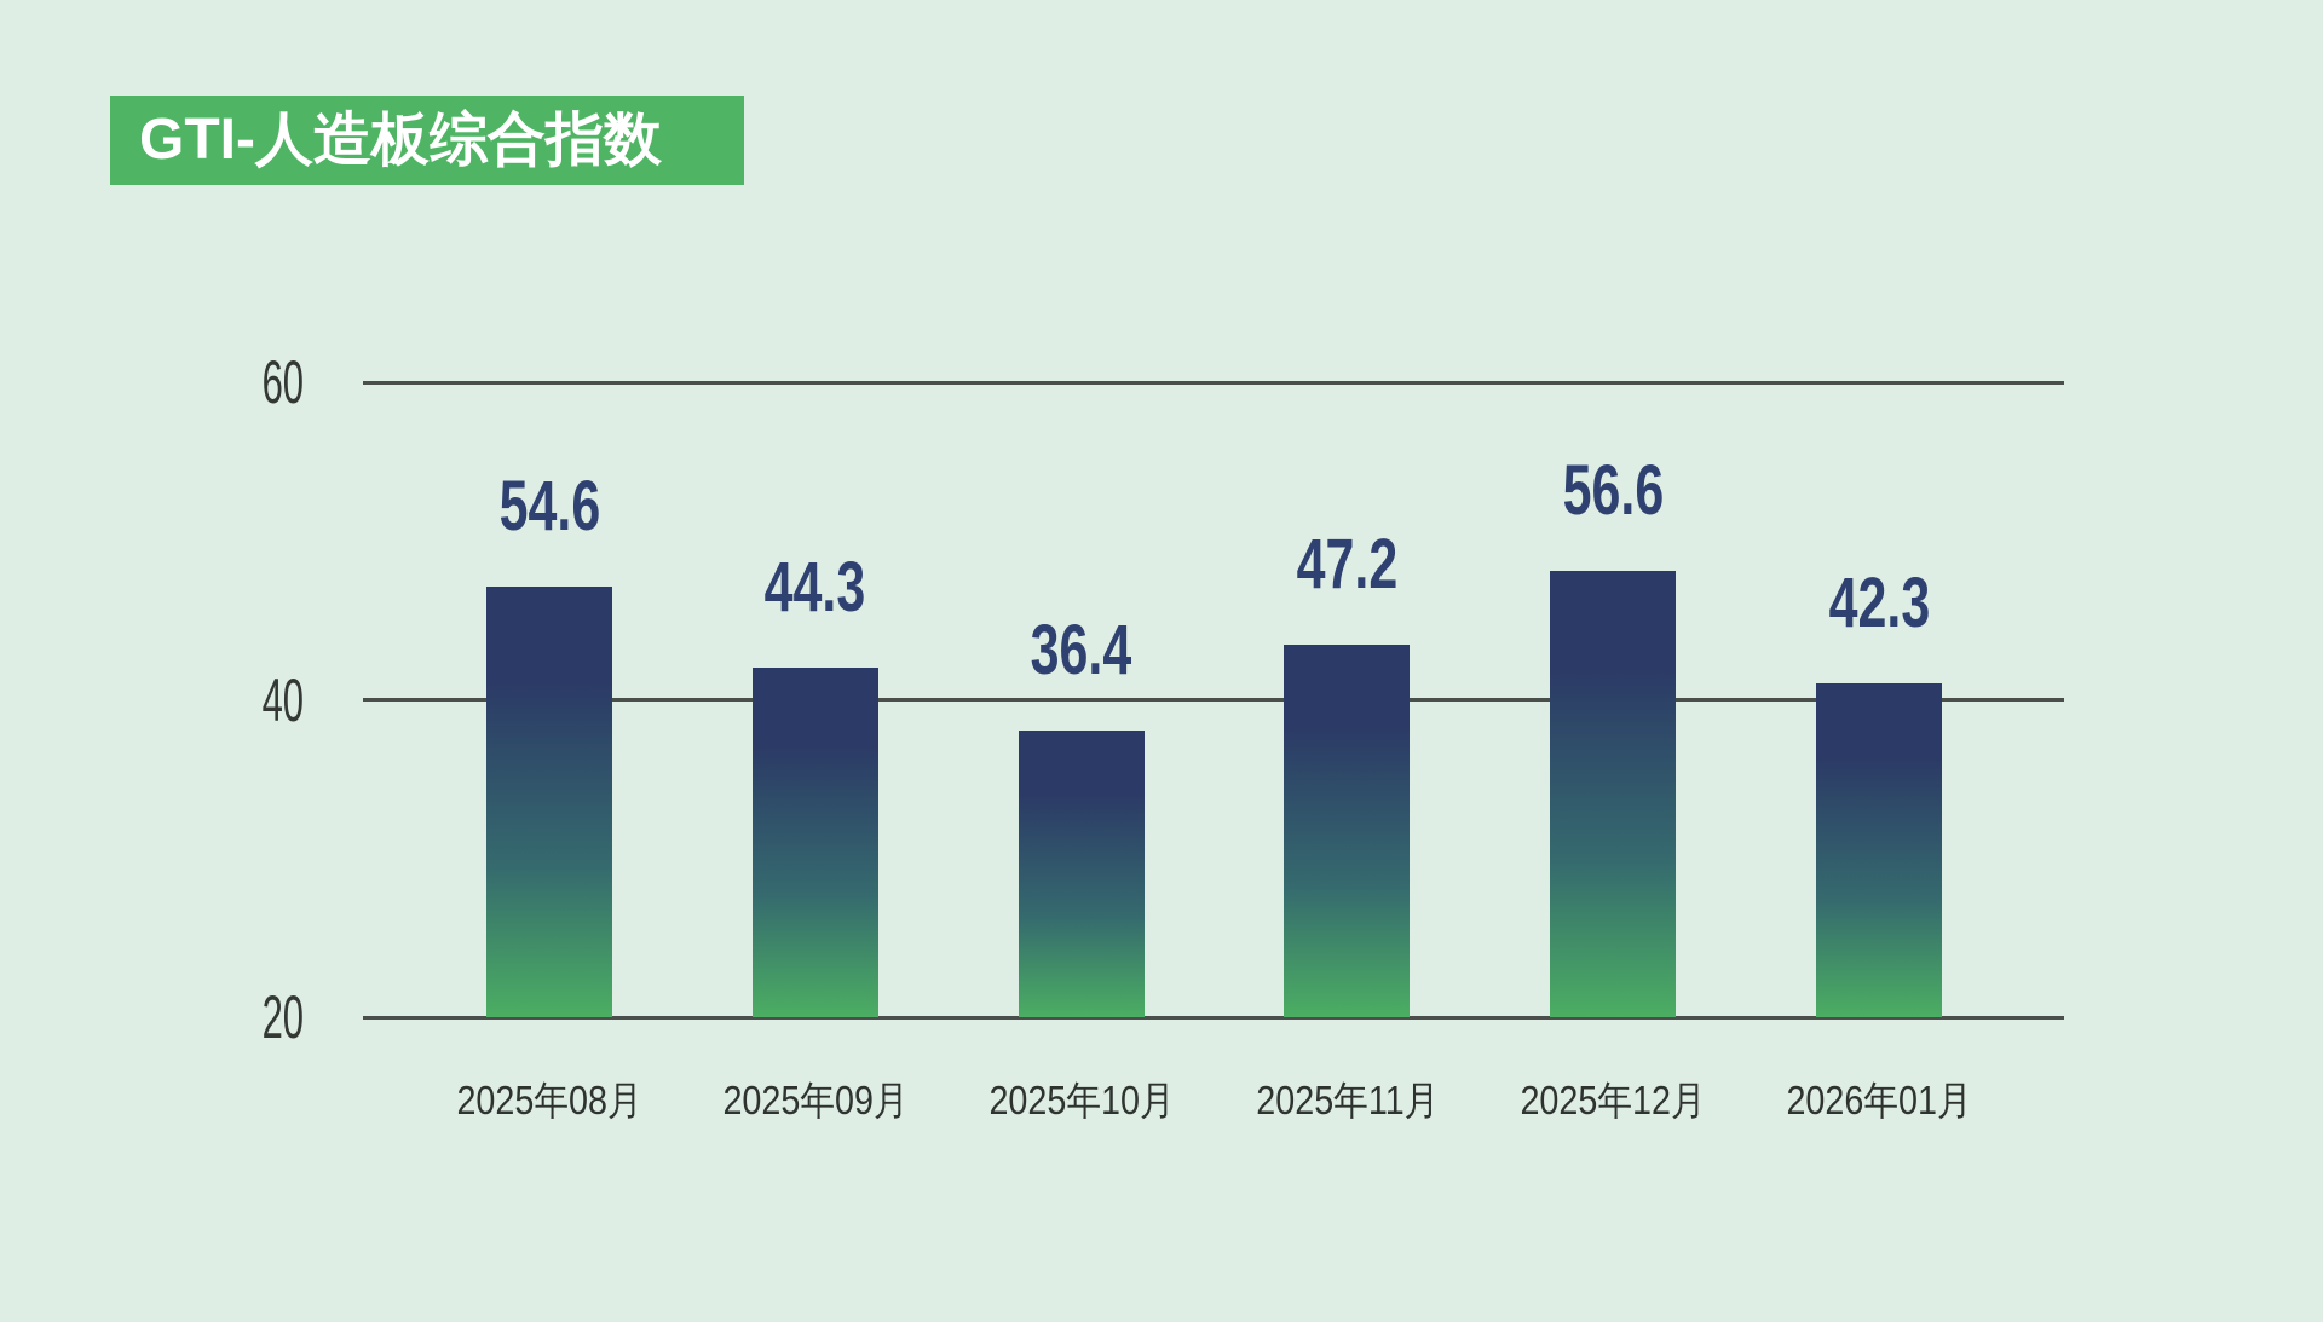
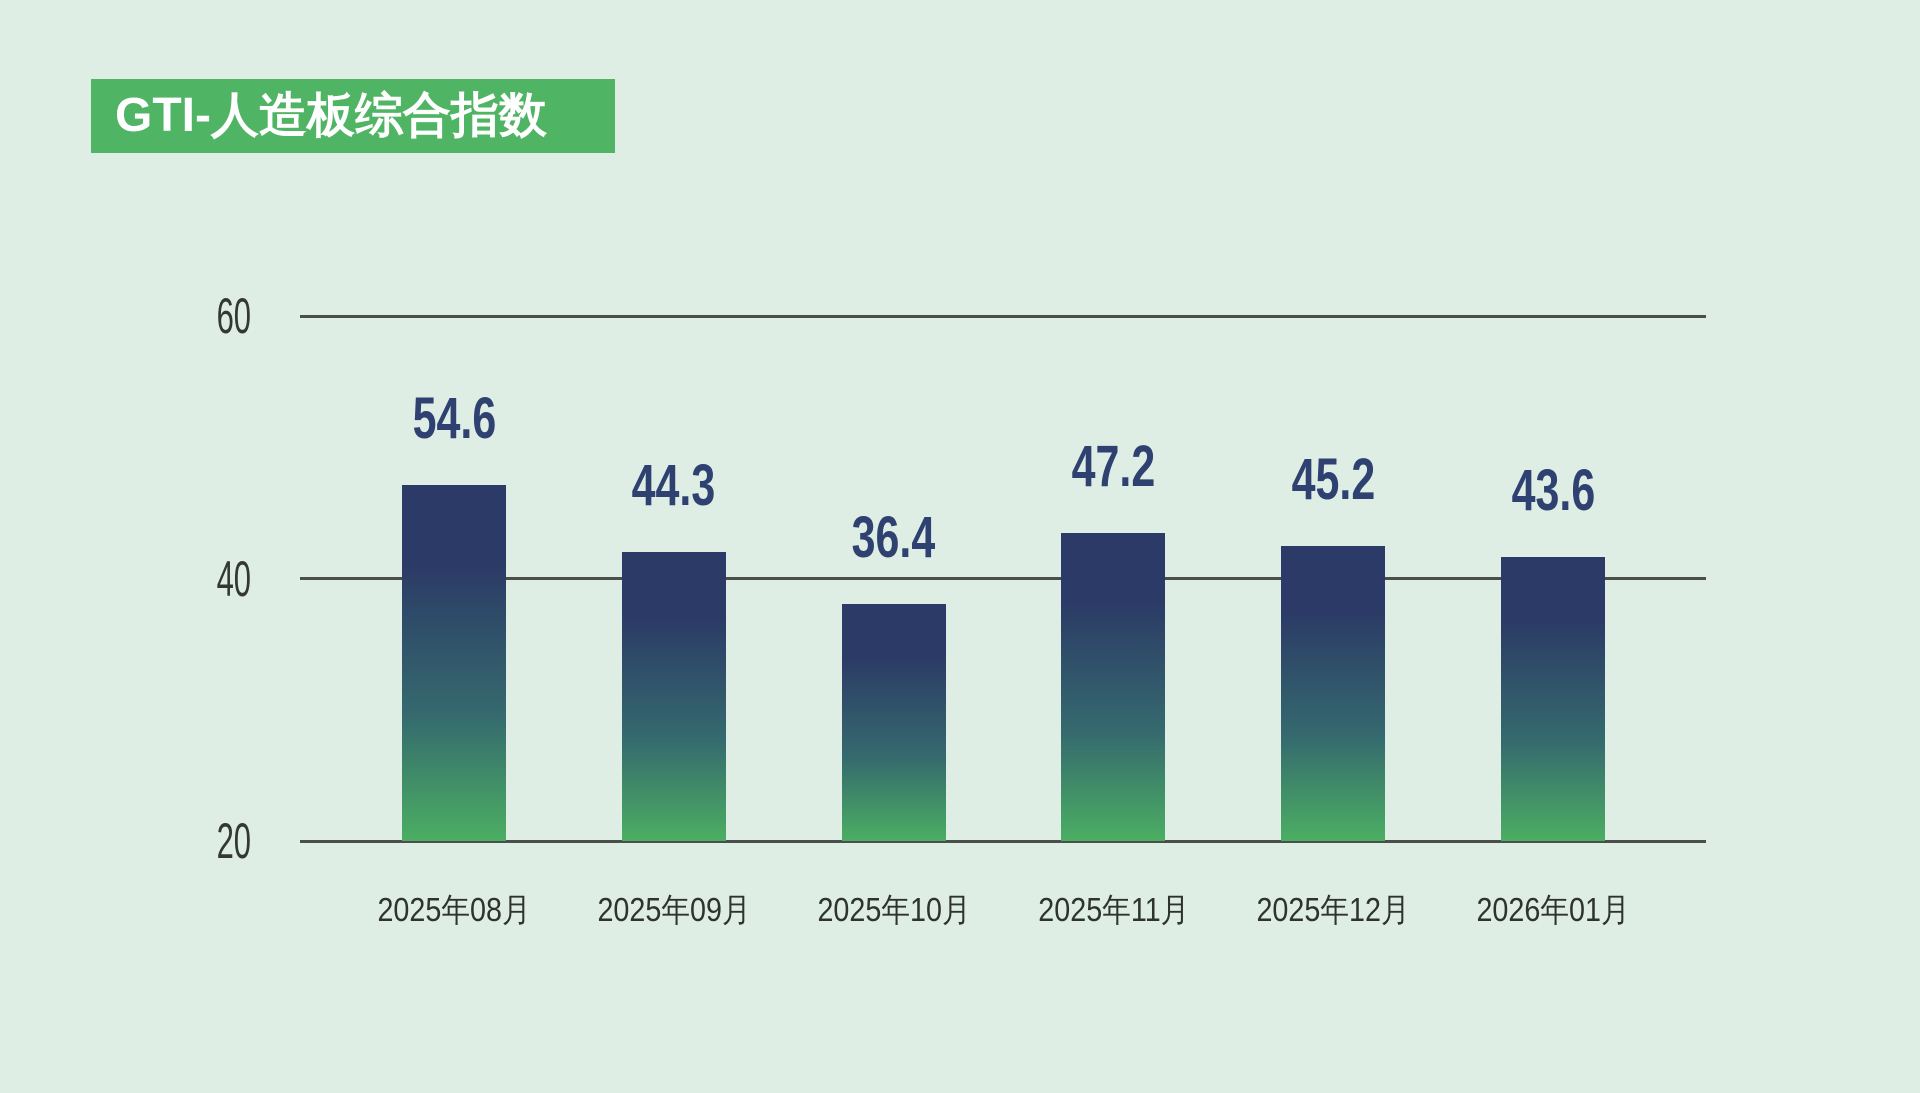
2025年12月: 56.6 -> 45.2
2026年01月: 42.3 -> 43.6
